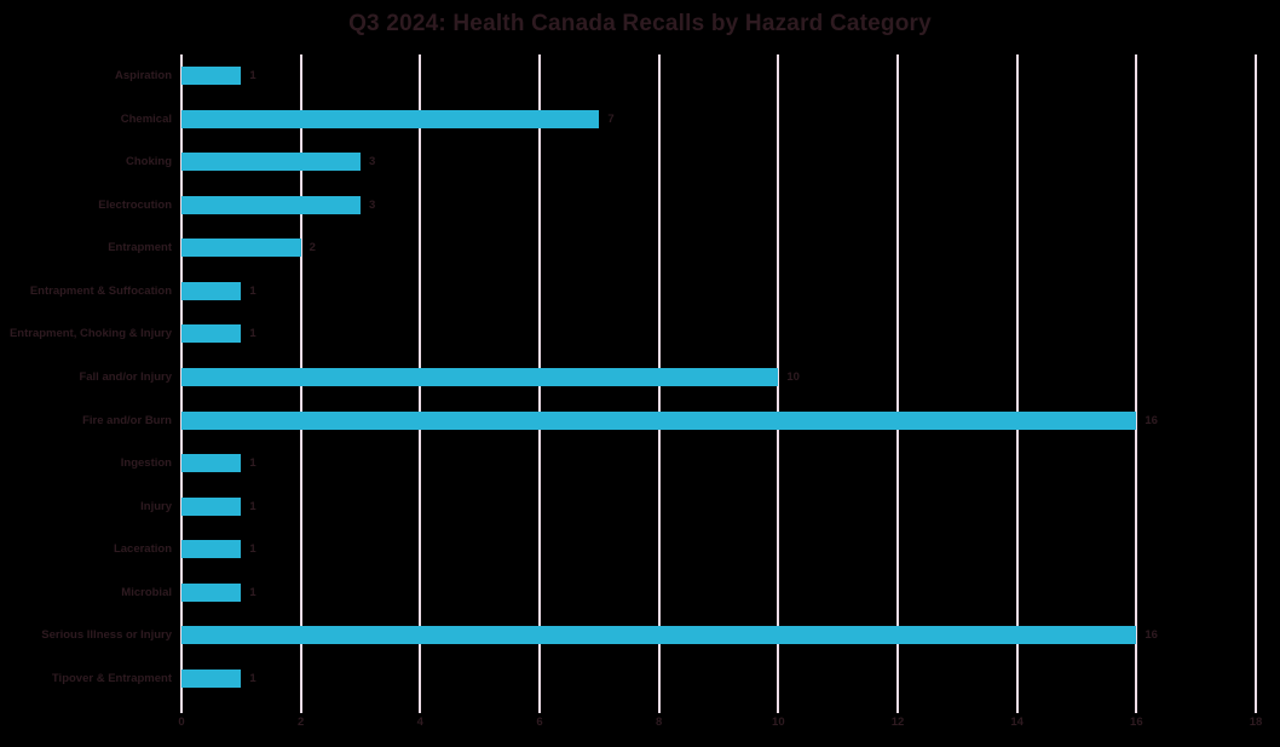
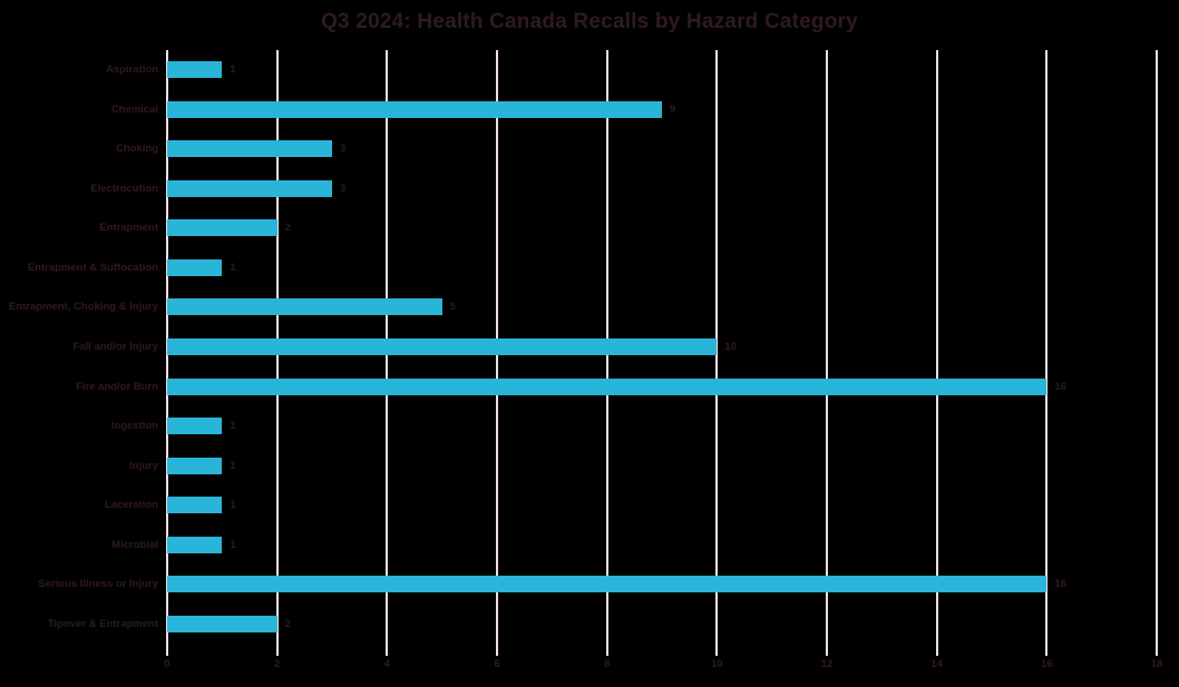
Chemical: 7 -> 9
Entrapment, Choking & Injury: 1 -> 5
Tipover & Entrapment: 1 -> 2
